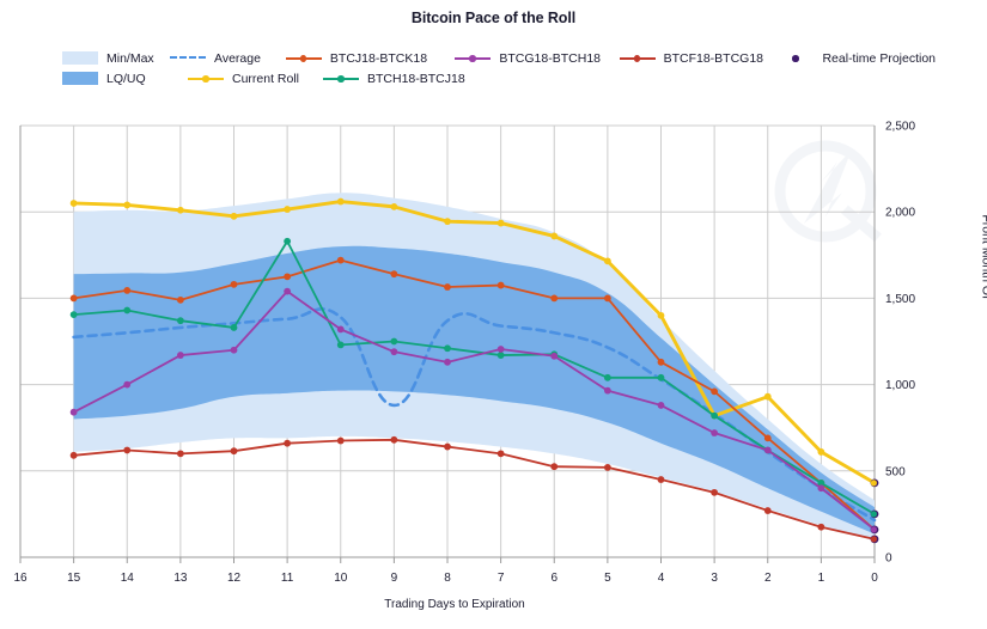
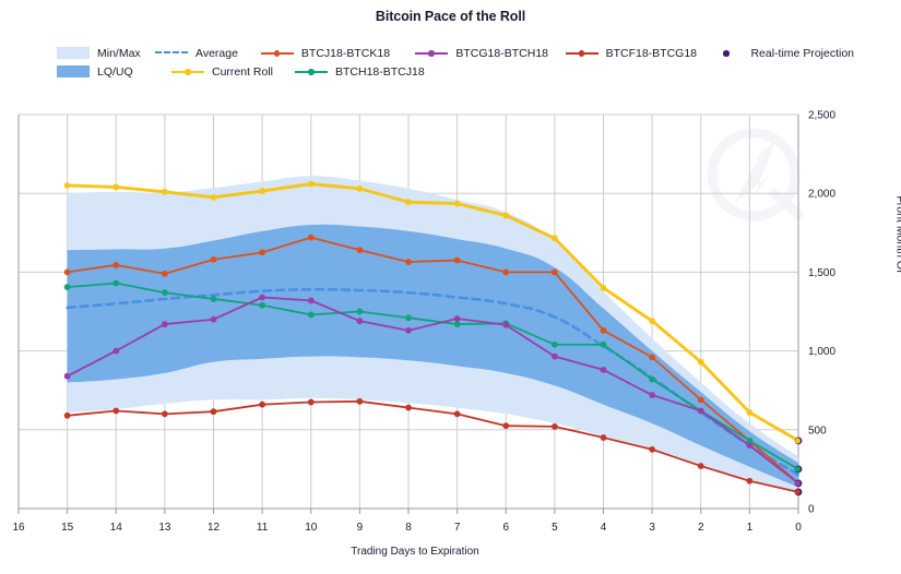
BTCH18-BTCJ18/11: 1830 -> 1290
BTCG18-BTCH18/11: 1540 -> 1340
Average/9: 880 -> 1380
Current Roll/3: 820 -> 1190
